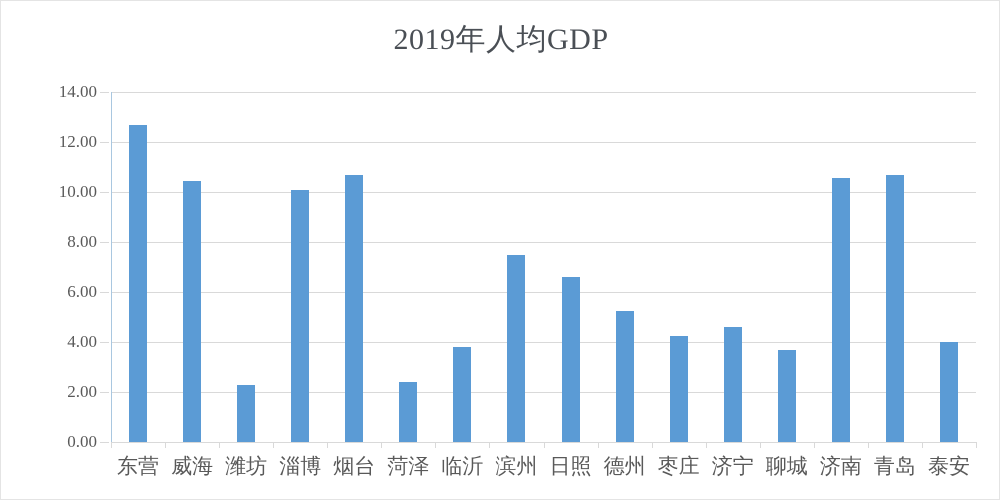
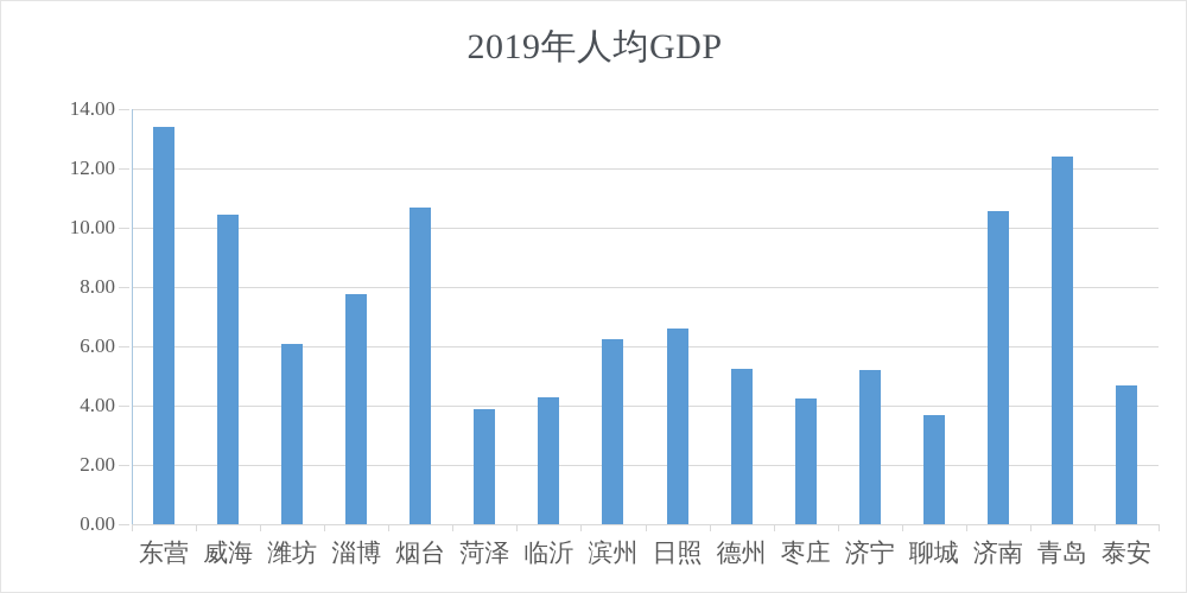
东营: 12.7 -> 13.4
潍坊: 2.3 -> 6.1
淄博: 10.1 -> 7.8
菏泽: 2.4 -> 3.9
临沂: 3.8 -> 4.3
滨州: 7.5 -> 6.2
济宁: 4.6 -> 5.2
青岛: 10.7 -> 12.4
泰安: 4.0 -> 4.7
